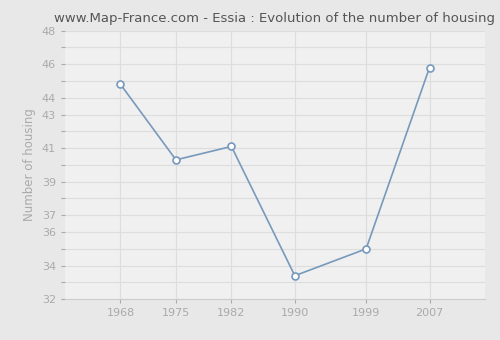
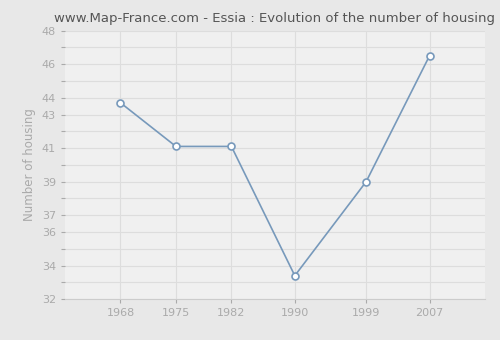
1968: 44.8 -> 43.7
1975: 40.3 -> 41.1
1999: 35.0 -> 39.0
2007: 45.8 -> 46.5
